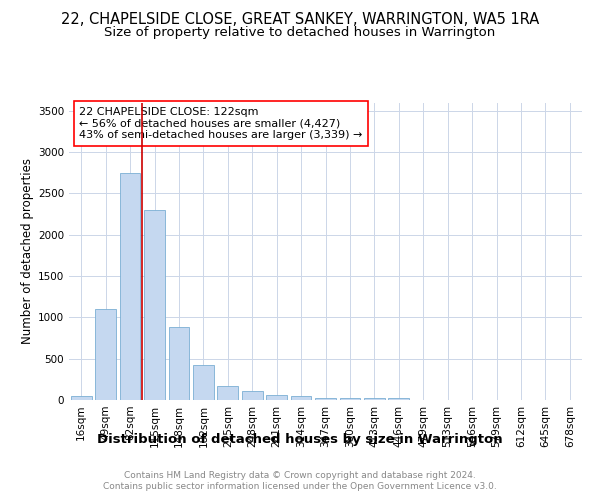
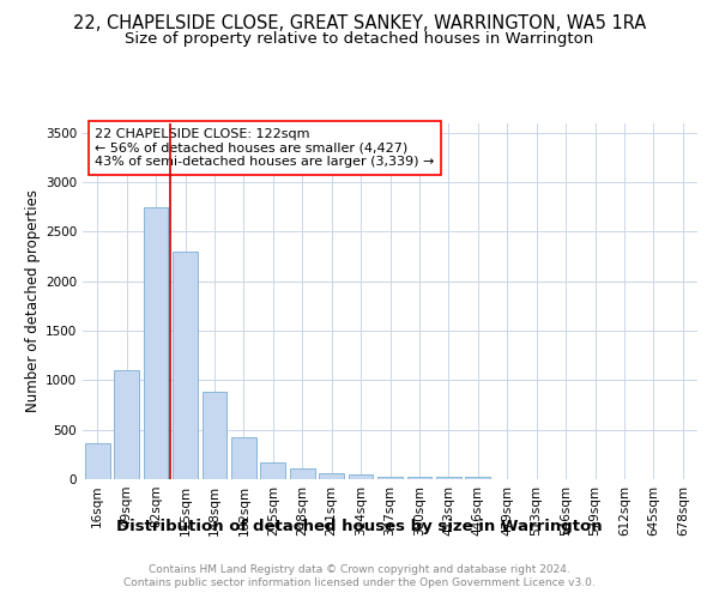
16sqm: 50 -> 360
